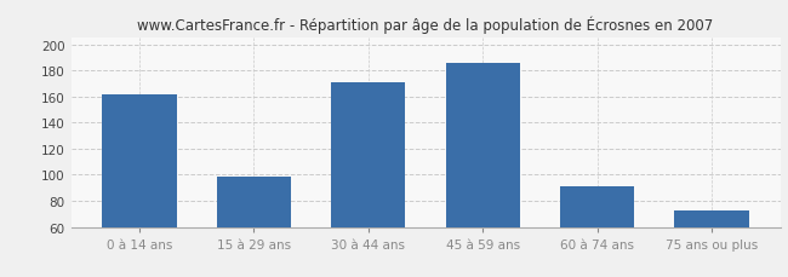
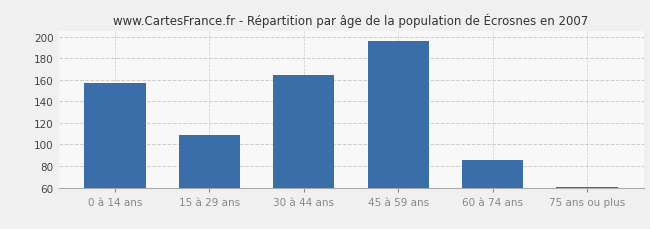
0 à 14 ans: 162 -> 157
15 à 29 ans: 99 -> 109
30 à 44 ans: 171 -> 164
45 à 59 ans: 186 -> 196
60 à 74 ans: 91 -> 86
75 ans ou plus: 73 -> 61
